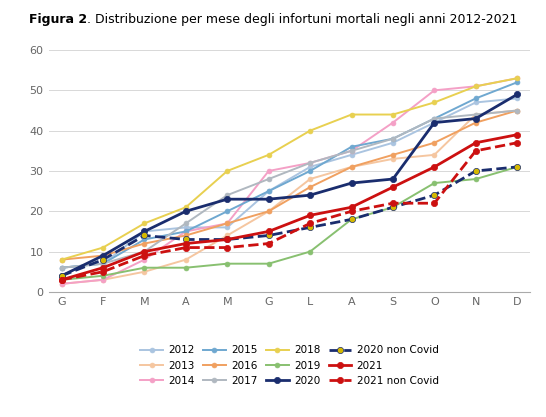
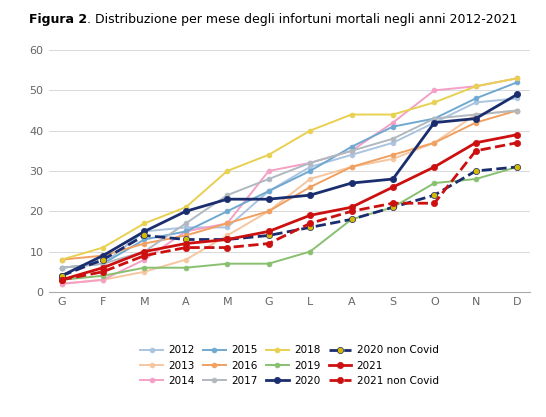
2015/S: 38 -> 41
2013/O: 34 -> 37
